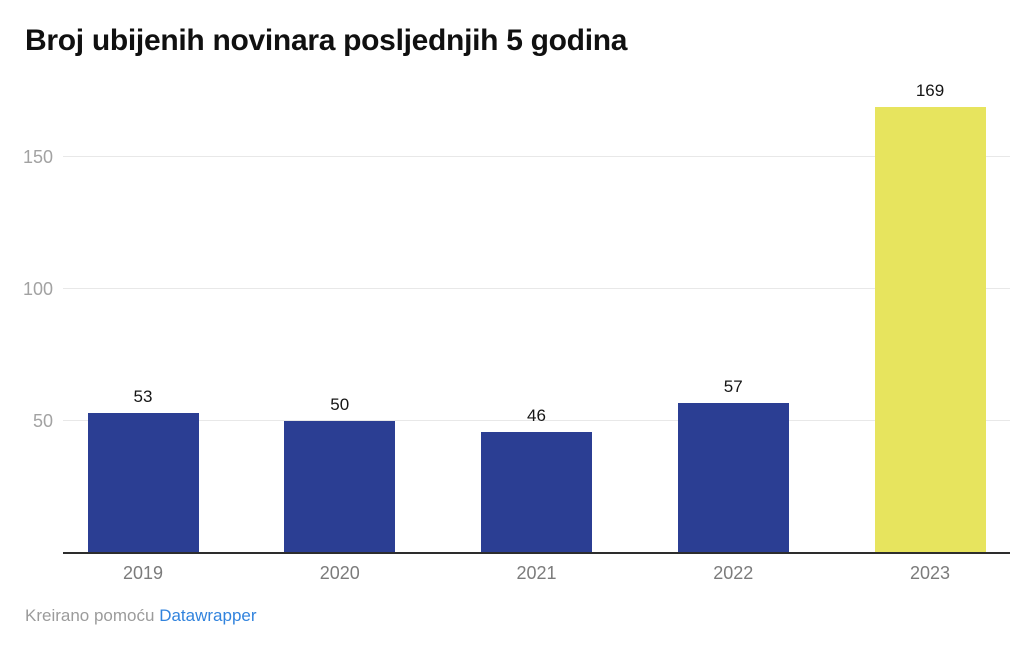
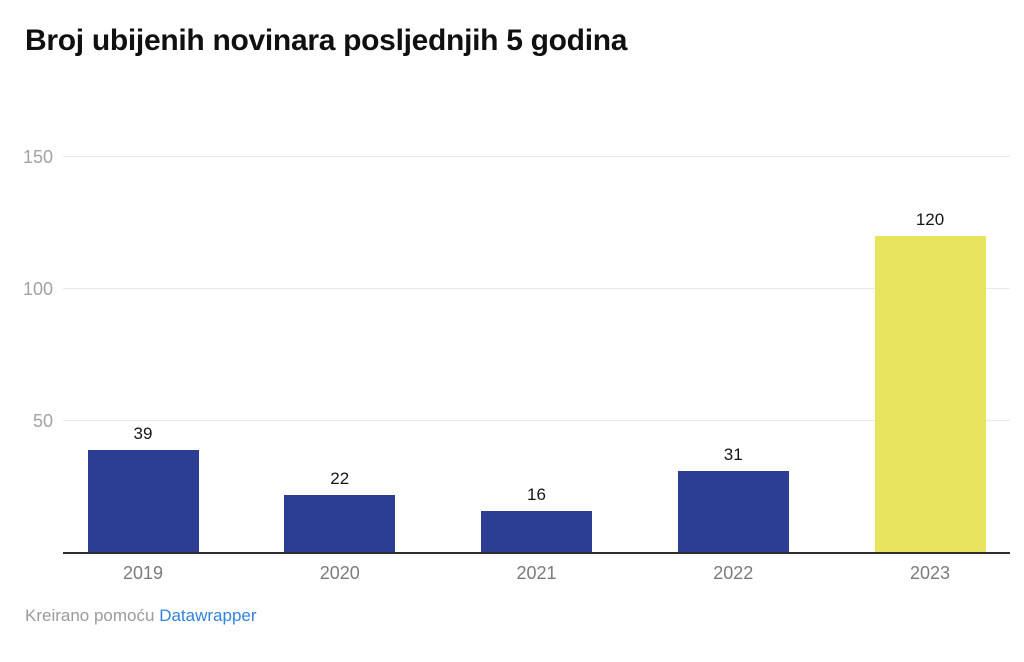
2019: 53 -> 39
2020: 50 -> 22
2021: 46 -> 16
2022: 57 -> 31
2023: 169 -> 120
